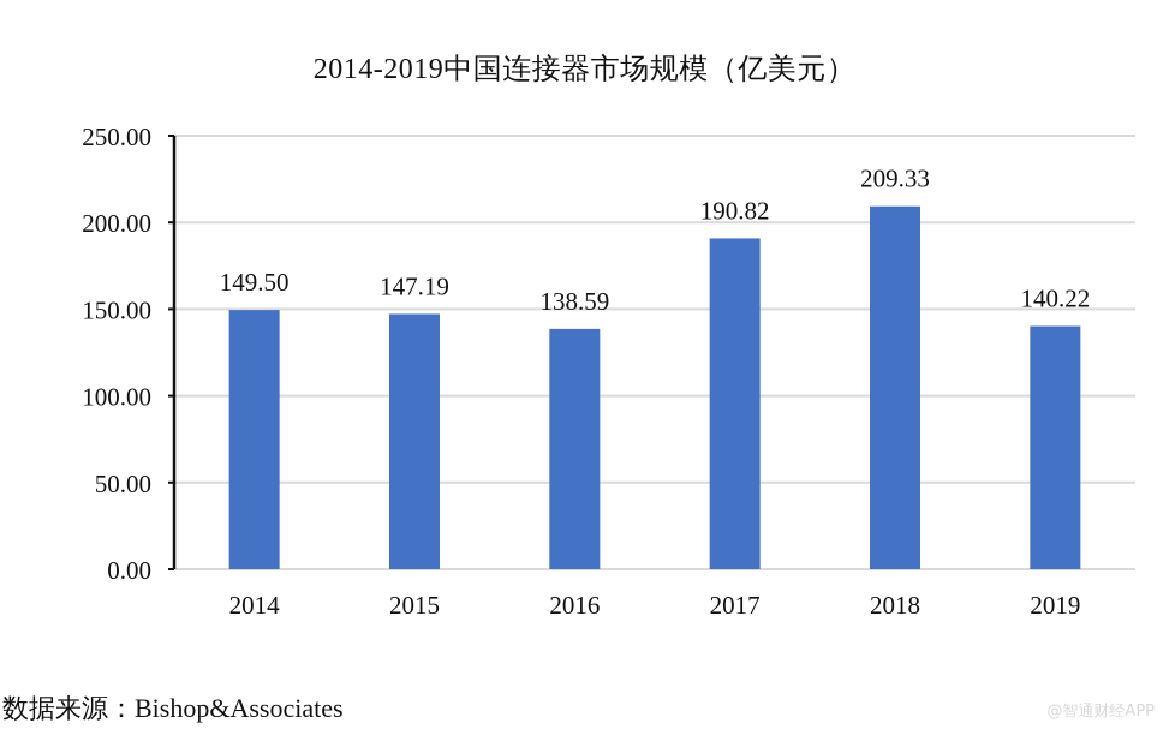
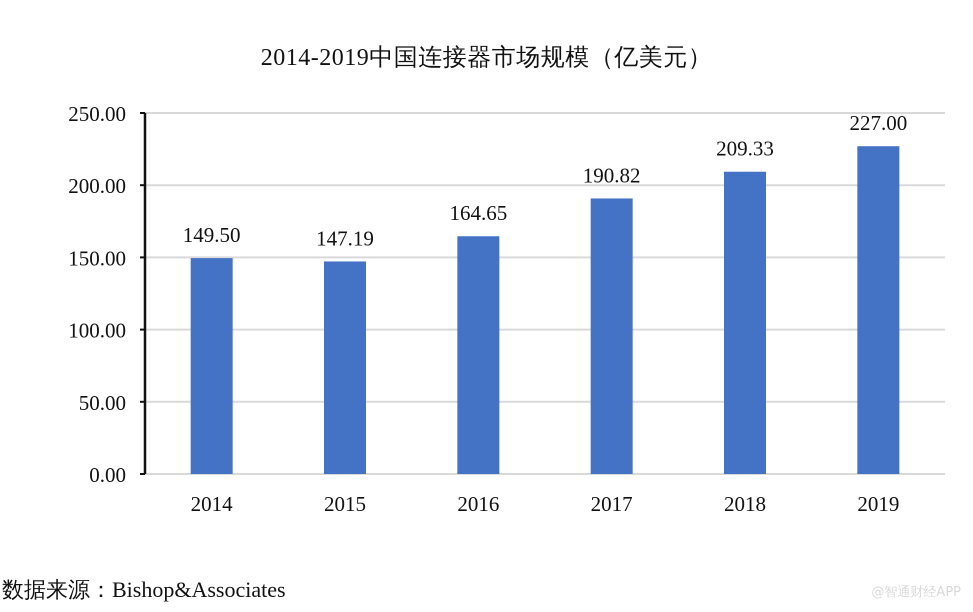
2016: 138.59 -> 164.65
2019: 140.22 -> 227.00
